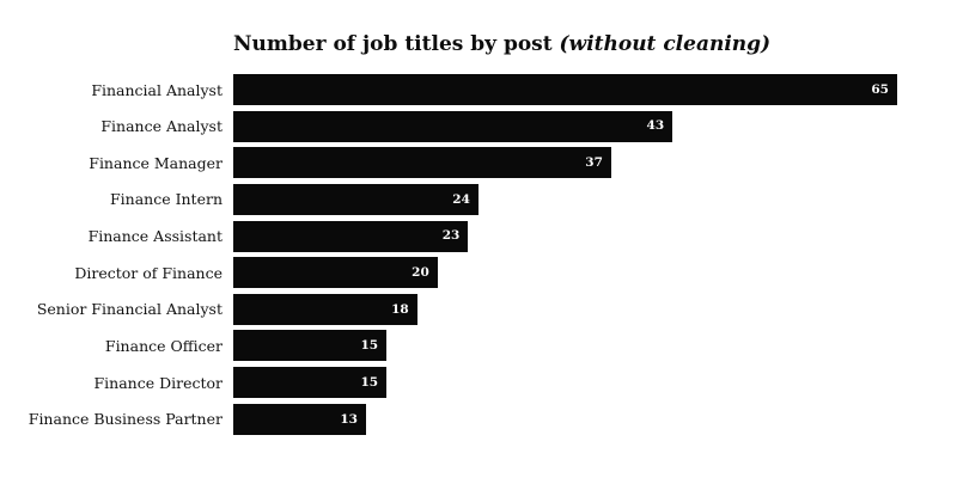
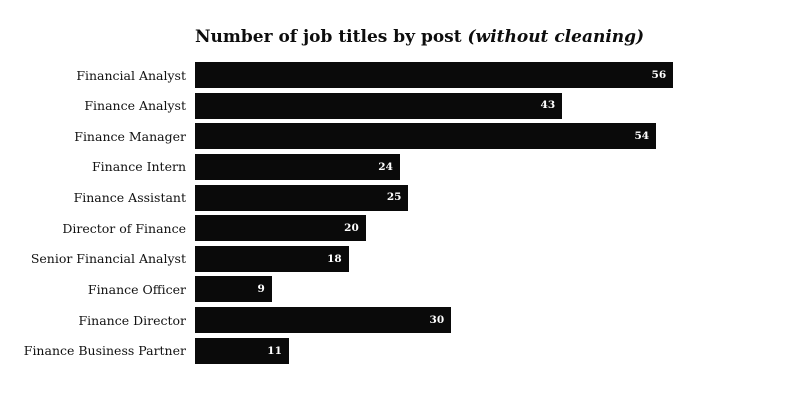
Financial Analyst: 65 -> 56
Finance Manager: 37 -> 54
Finance Assistant: 23 -> 25
Finance Officer: 15 -> 9
Finance Director: 15 -> 30
Finance Business Partner: 13 -> 11
